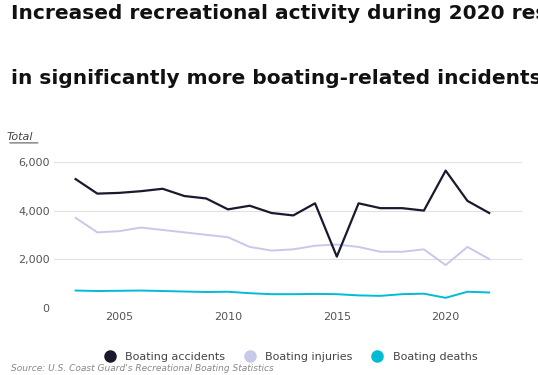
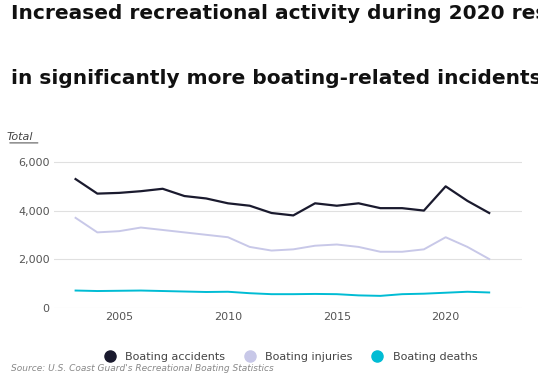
Boating accidents/2010: 4,050 -> 4,300
Boating accidents/2015: 2,100 -> 4,200
Boating accidents/2020: 5,650 -> 5,000
Boating injuries/2020: 1,750 -> 2,900
Boating deaths/2020: 400 -> 610
